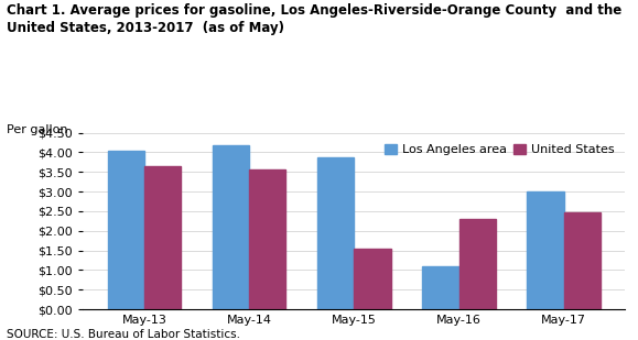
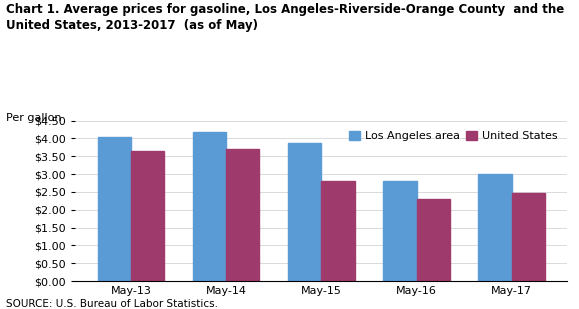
United States/May-14: $3.55 -> $3.71
United States/May-15: $1.55 -> $2.81
Los Angeles area/May-16: $1.10 -> $2.80
